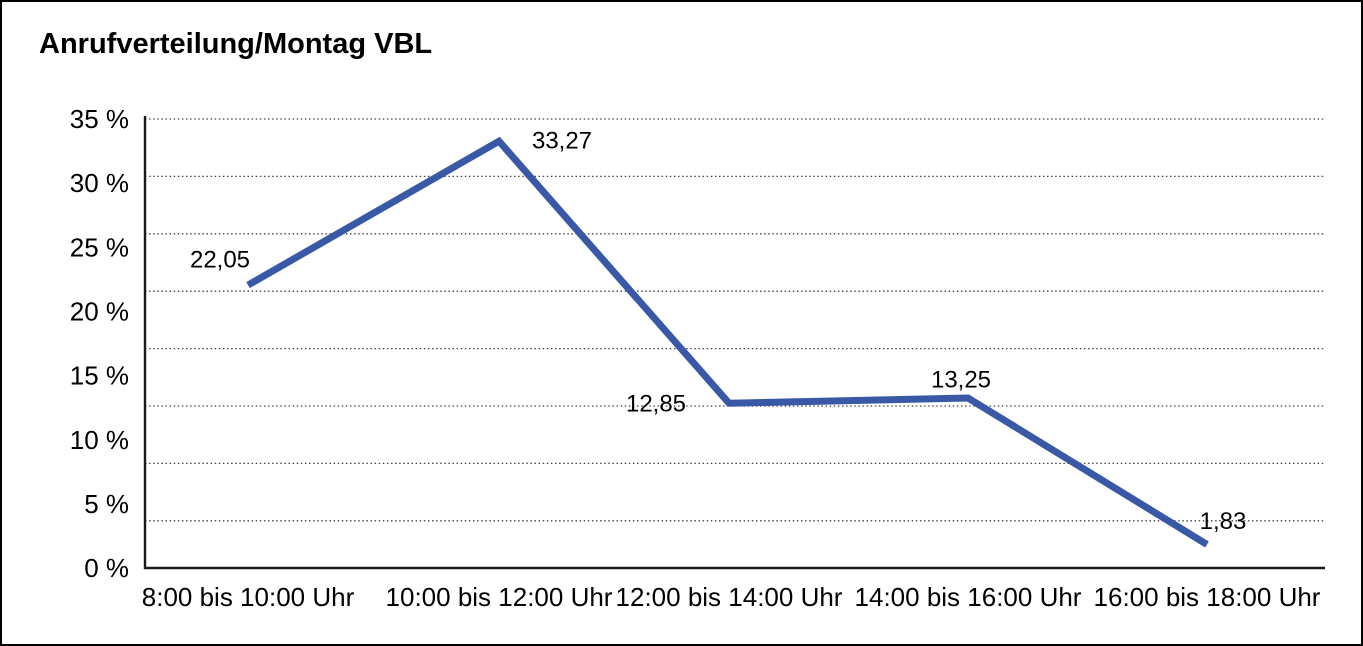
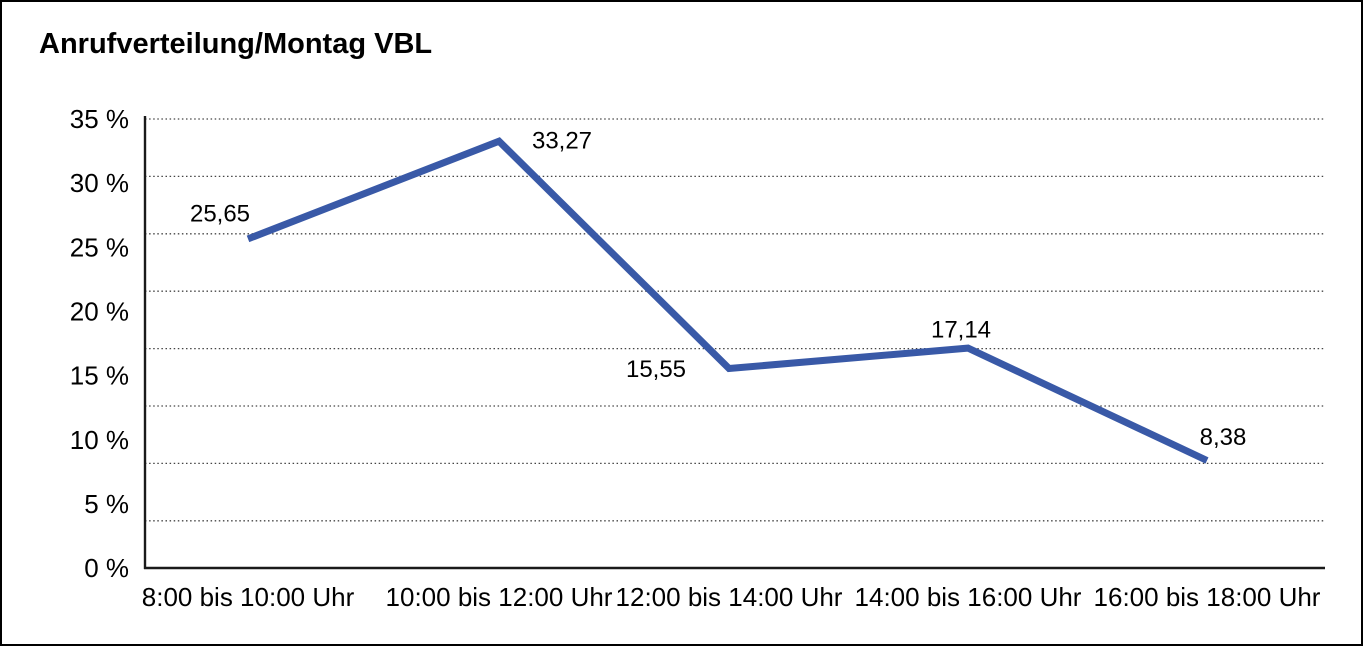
8:00 bis 10:00 Uhr: 22,05 -> 25,65
12:00 bis 14:00 Uhr: 12,85 -> 15,55
14:00 bis 16:00 Uhr: 13,25 -> 17,14
16:00 bis 18:00 Uhr: 1,83 -> 8,38
